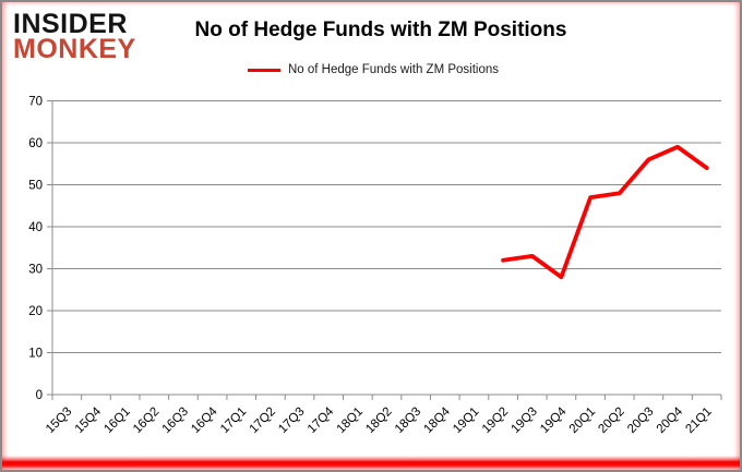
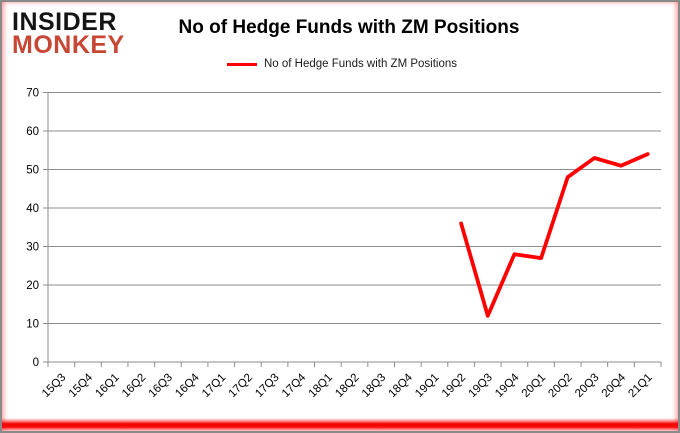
19Q2: 32 -> 36
19Q3: 33 -> 12
20Q1: 47 -> 27
20Q3: 56 -> 53
20Q4: 59 -> 51
